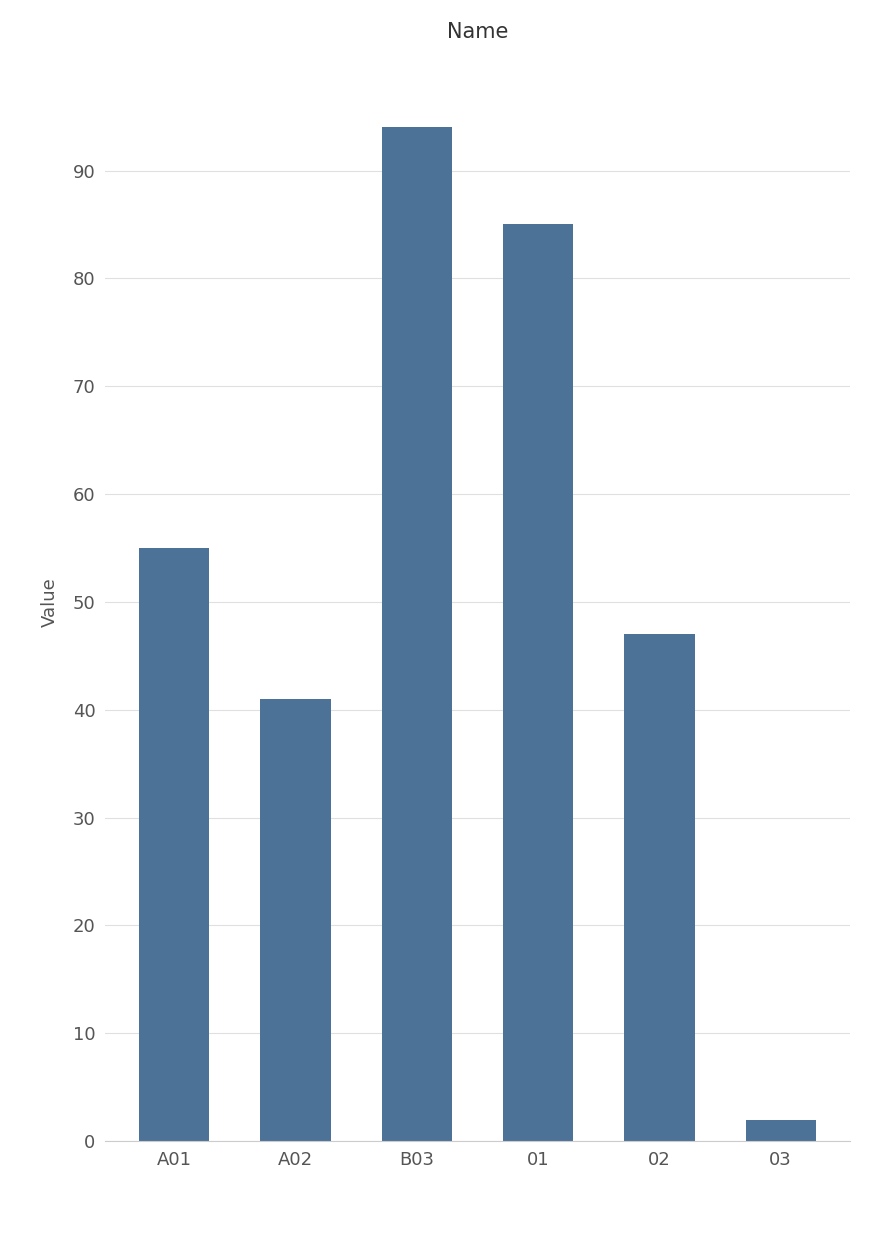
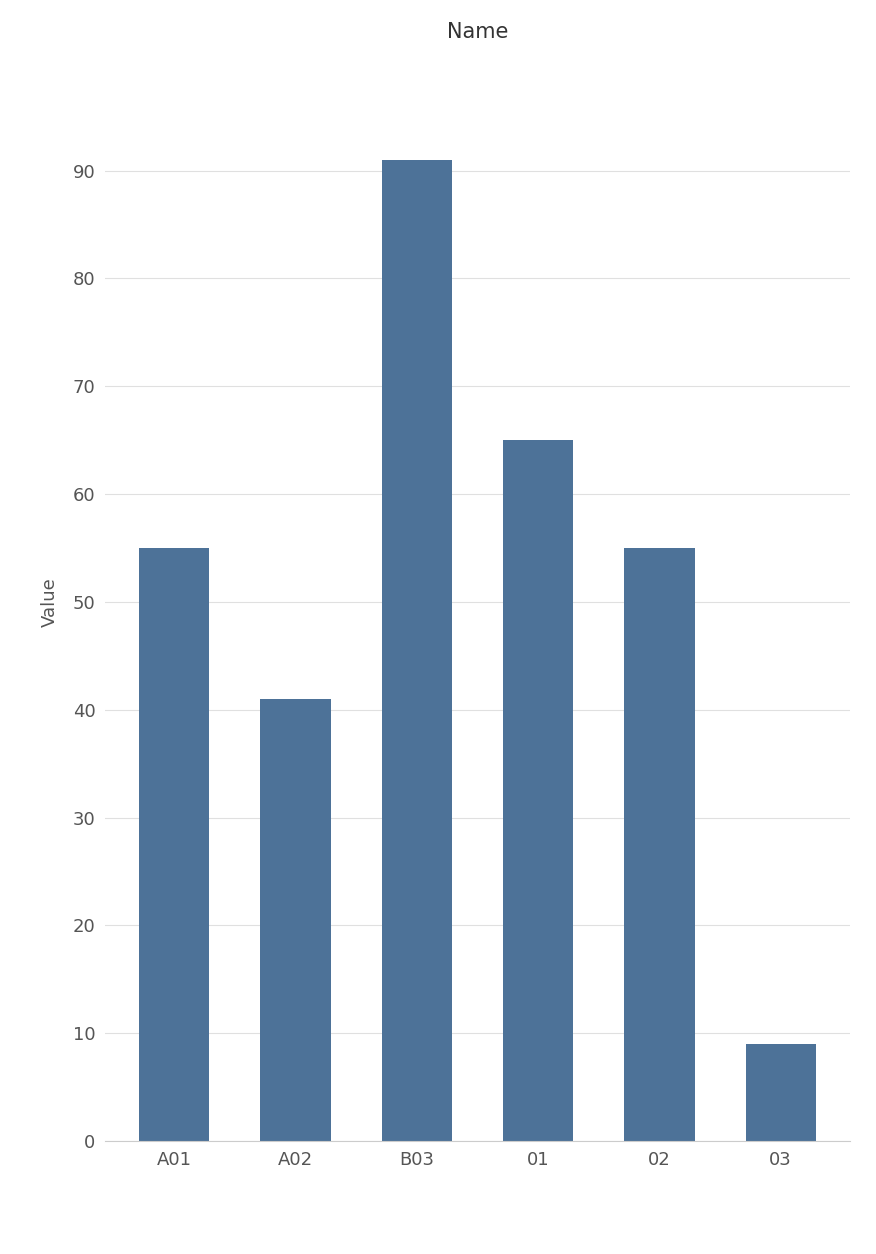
B03: 94 -> 91
01: 85 -> 65
02: 47 -> 55
03: 2 -> 9
